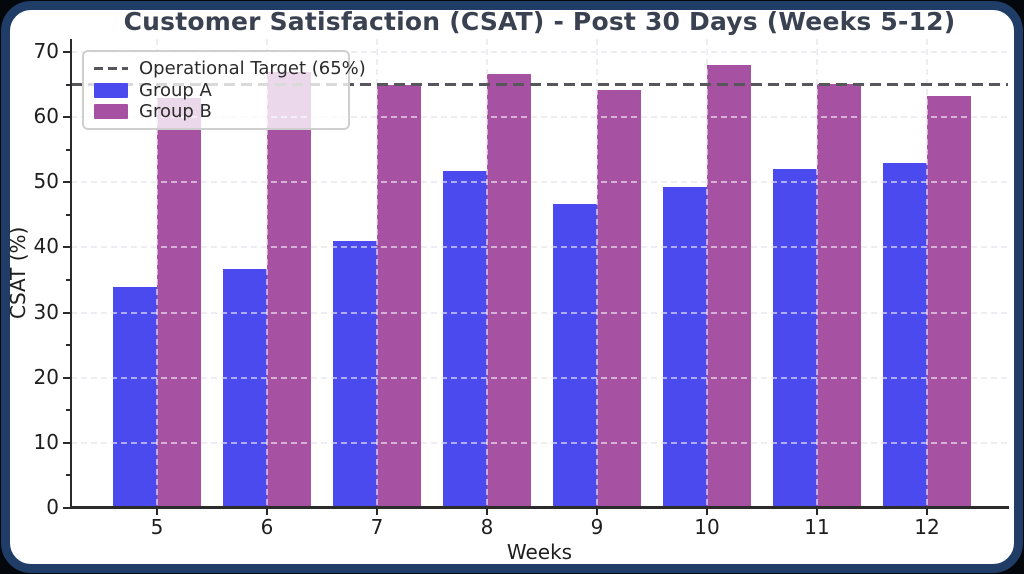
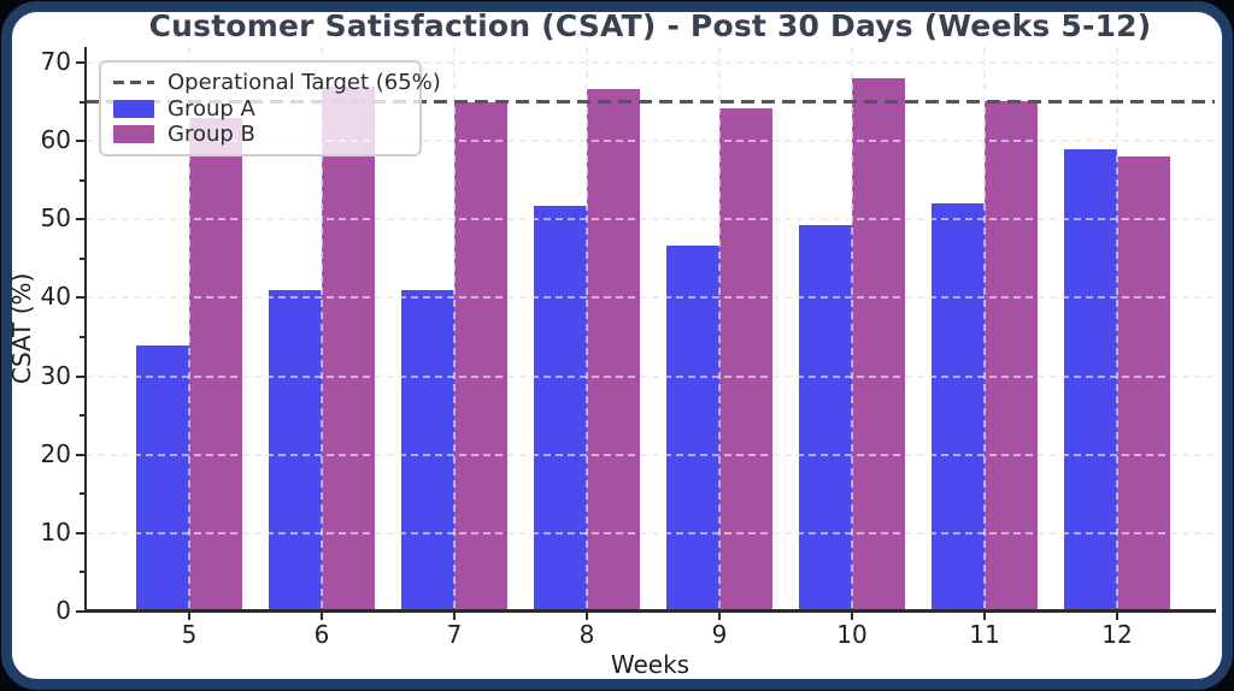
Group A/6: 37 -> 41
Group A/12: 53 -> 59
Group B/12: 63 -> 58
